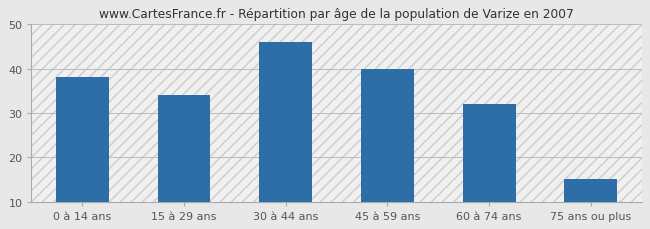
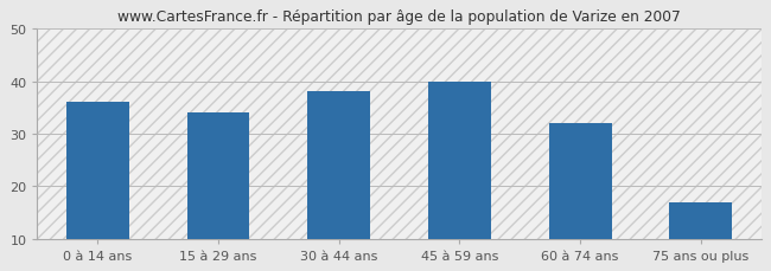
0 à 14 ans: 38 -> 36
30 à 44 ans: 46 -> 38
75 ans ou plus: 15 -> 17
